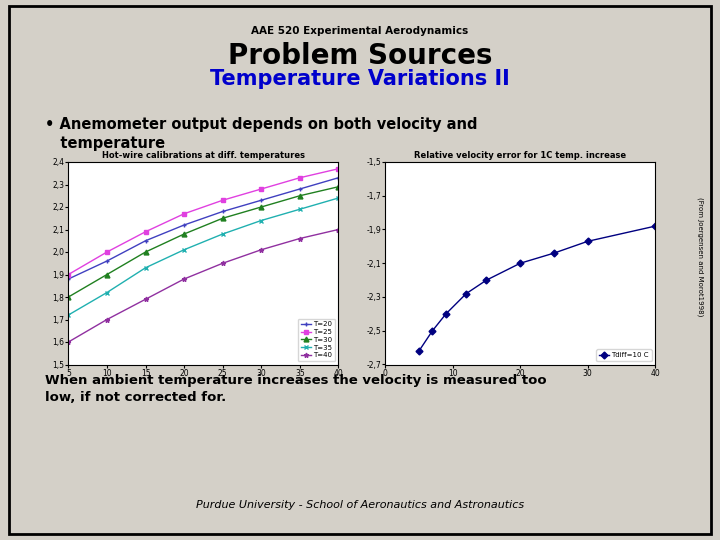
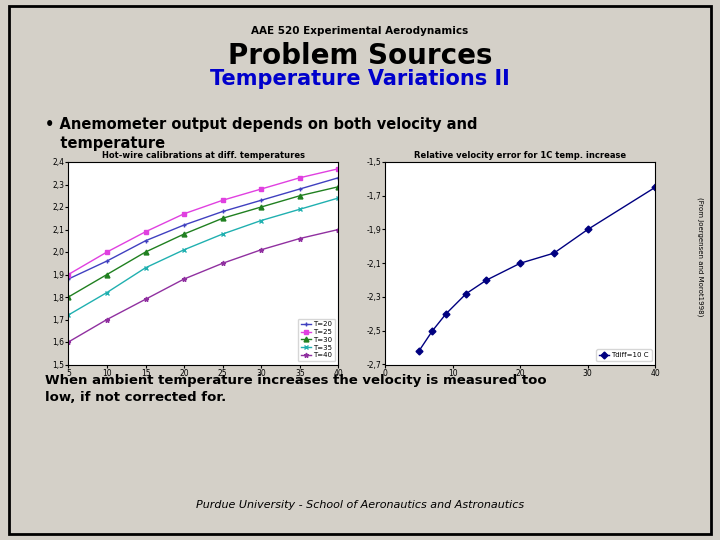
Relative velocity error for 1C temp. increase/30: -1,97 -> -1,90
Relative velocity error for 1C temp. increase/40: -1,88 -> -1,65
